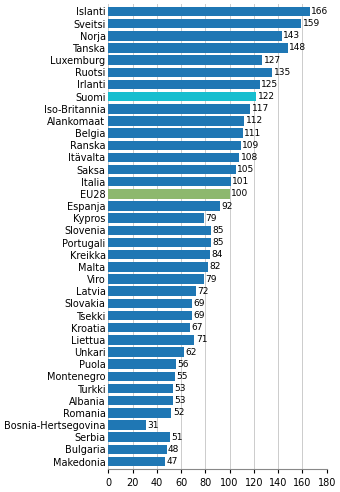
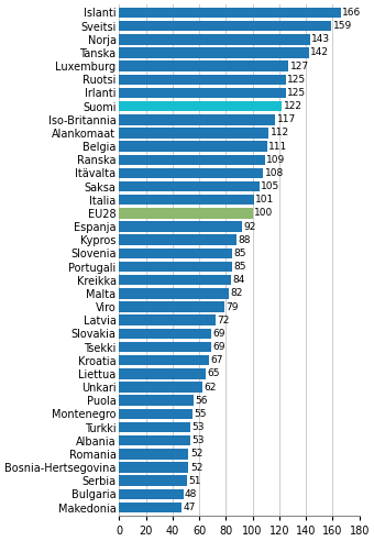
Tanska: 148 -> 142
Ruotsi: 135 -> 125
Kypros: 79 -> 88
Liettua: 71 -> 65
Bosnia-Hertsegovina: 31 -> 52
